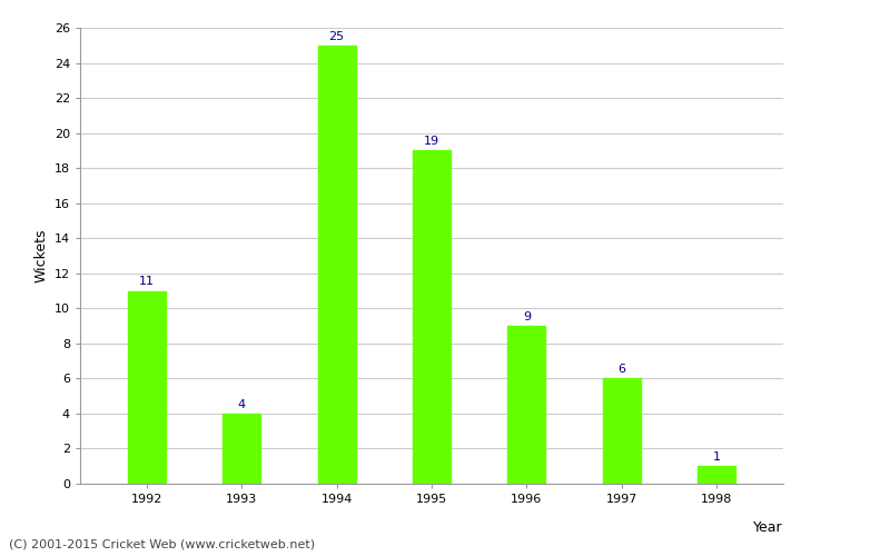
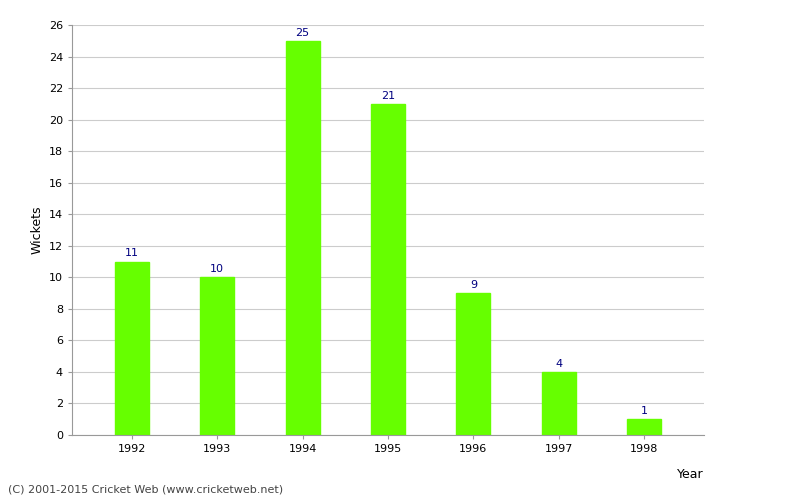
1993: 4 -> 10
1995: 19 -> 21
1997: 6 -> 4
